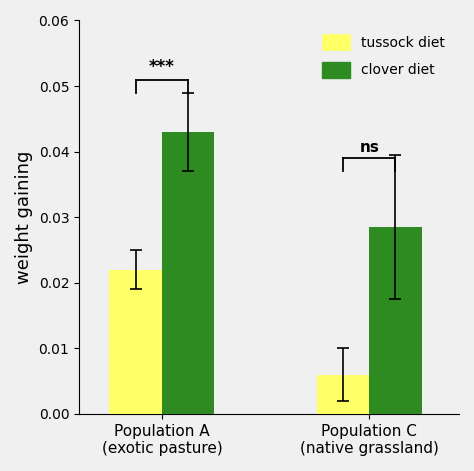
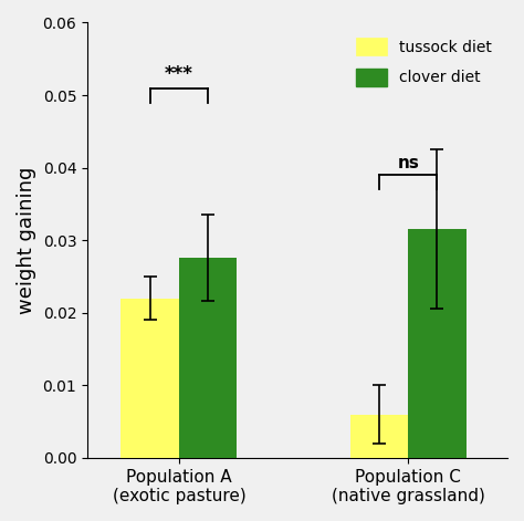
clover diet/Population A (exotic pasture): 0.0430 -> 0.0276
clover diet/Population C (native grassland): 0.0285 -> 0.0316
